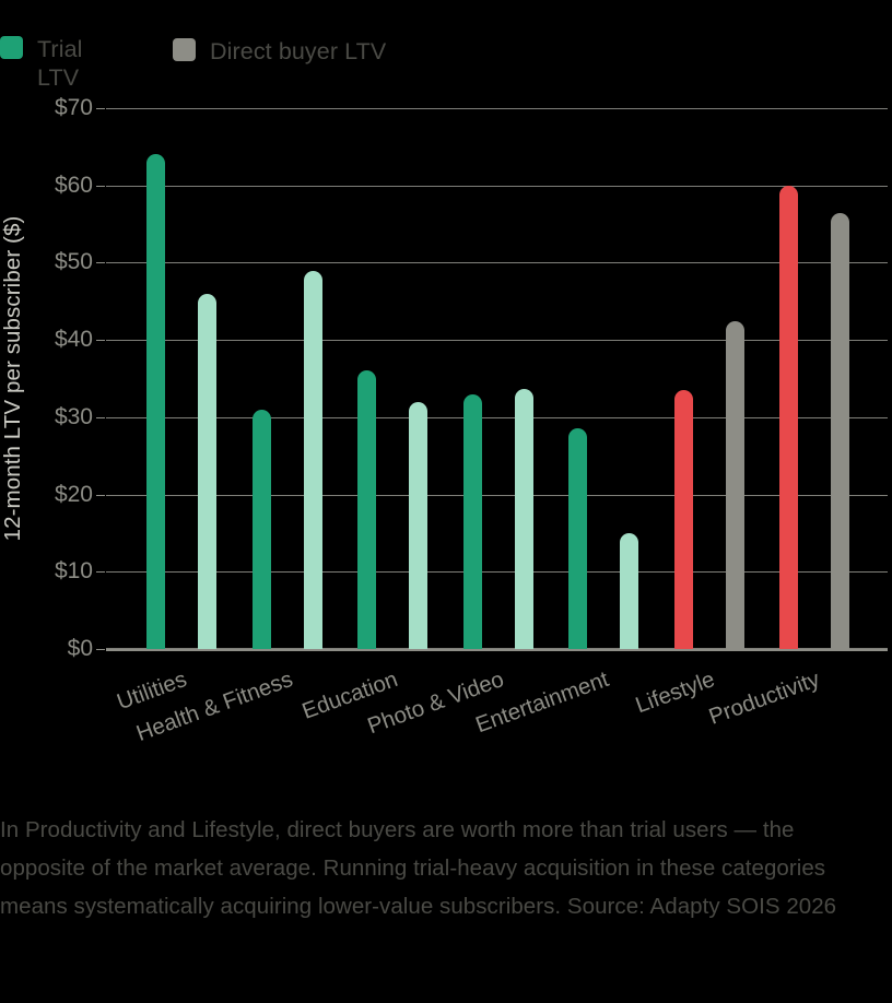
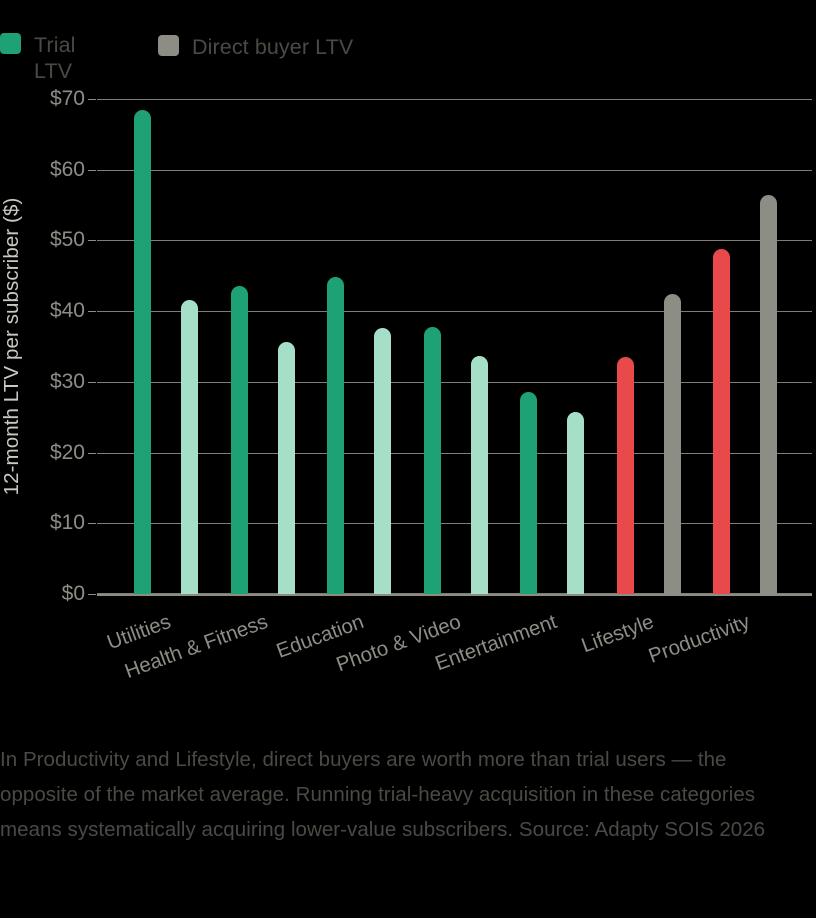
Trial LTV/Utilities: $64 -> $68
Direct buyer LTV/Utilities: $46 -> $42
Trial LTV/Health & Fitness: $31 -> $44
Direct buyer LTV/Health & Fitness: $49 -> $36
Trial LTV/Education: $36 -> $45
Direct buyer LTV/Education: $32 -> $38
Trial LTV/Photo & Video: $33 -> $38
Direct buyer LTV/Entertainment: $15 -> $26
Trial LTV/Productivity: $60 -> $49
